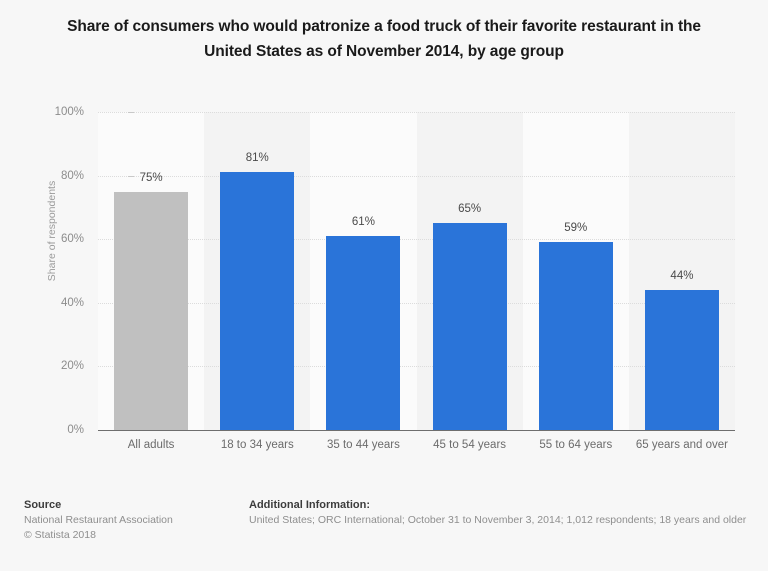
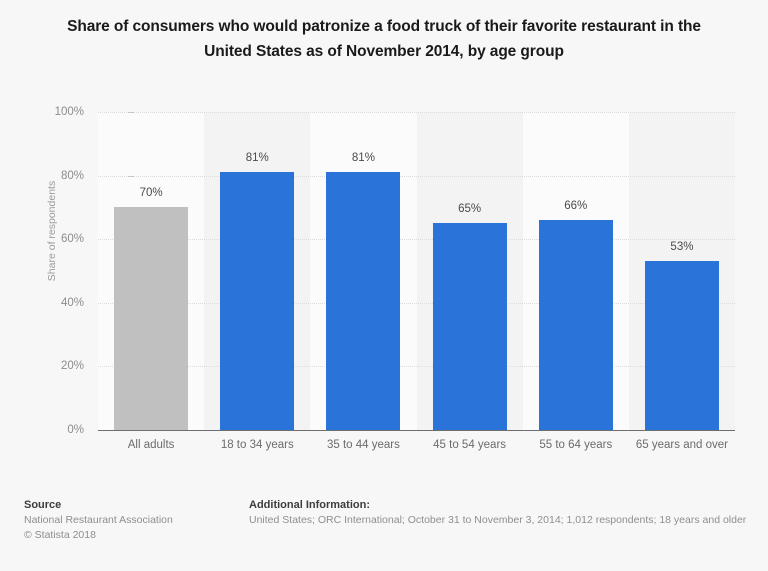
All adults: 75% -> 70%
35 to 44 years: 61% -> 81%
55 to 64 years: 59% -> 66%
65 years and over: 44% -> 53%
